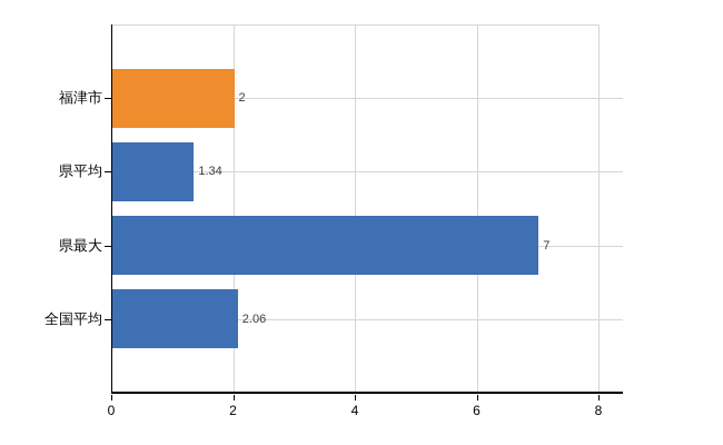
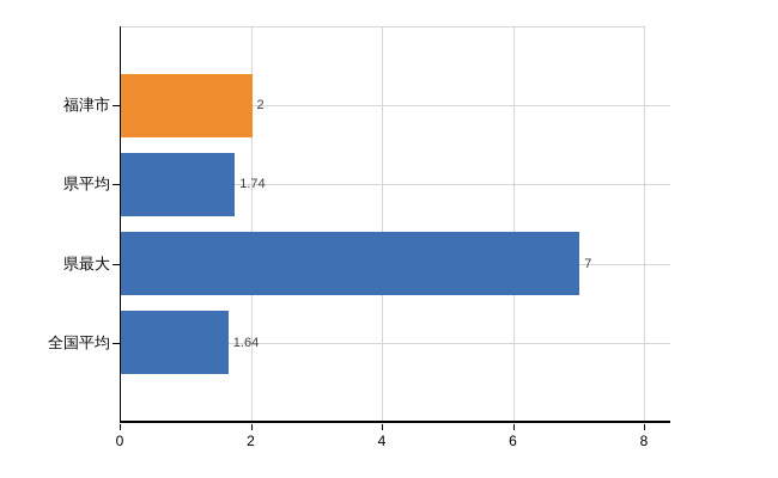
県平均: 1.34 -> 1.74
全国平均: 2.06 -> 1.64
